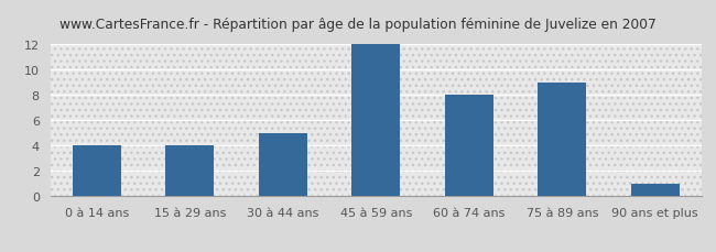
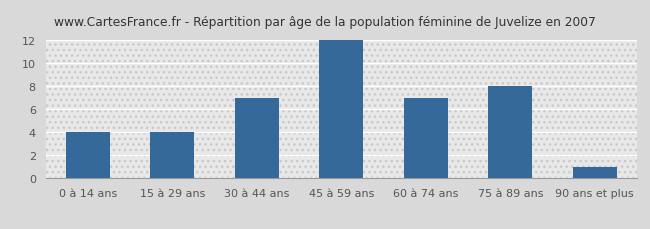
30 à 44 ans: 5 -> 7
60 à 74 ans: 8 -> 7
75 à 89 ans: 9 -> 8
